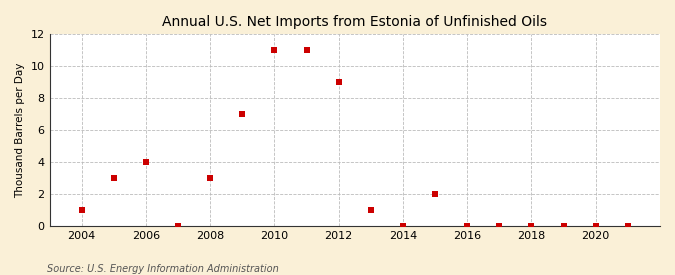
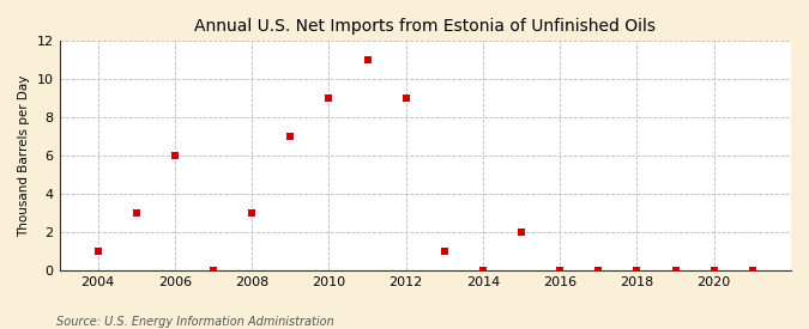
2006: 4 -> 6
2010: 11 -> 9
